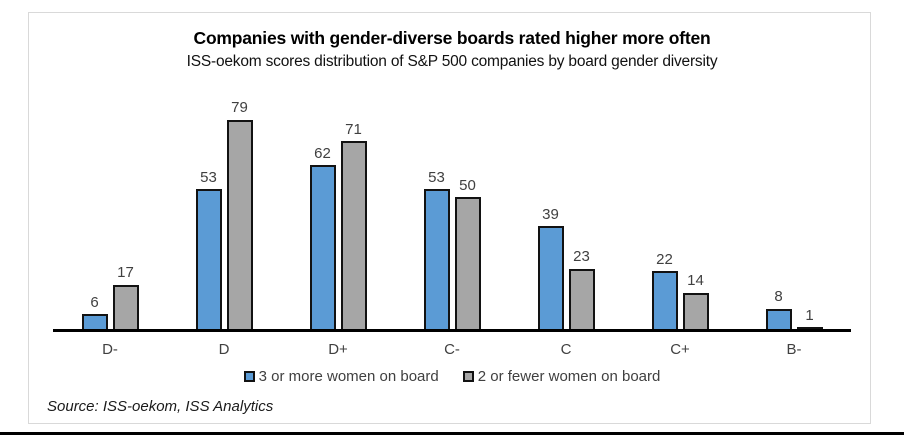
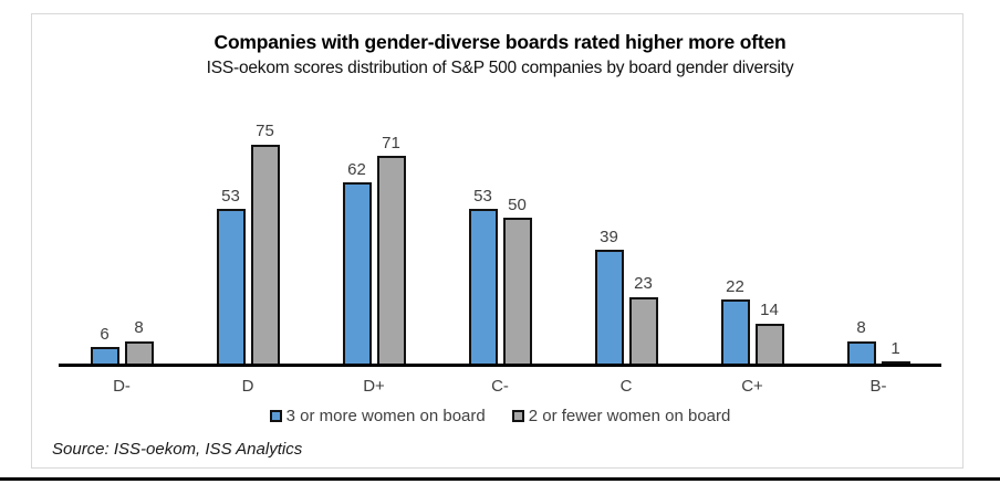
2 or fewer women on board/D-: 17 -> 8
2 or fewer women on board/D: 79 -> 75
